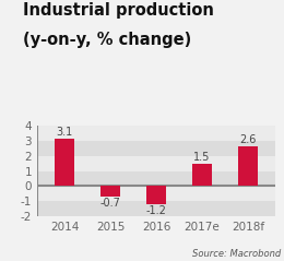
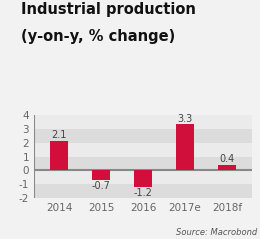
2014: 3.1 -> 2.1
2017e: 1.5 -> 3.3
2018f: 2.6 -> 0.4
